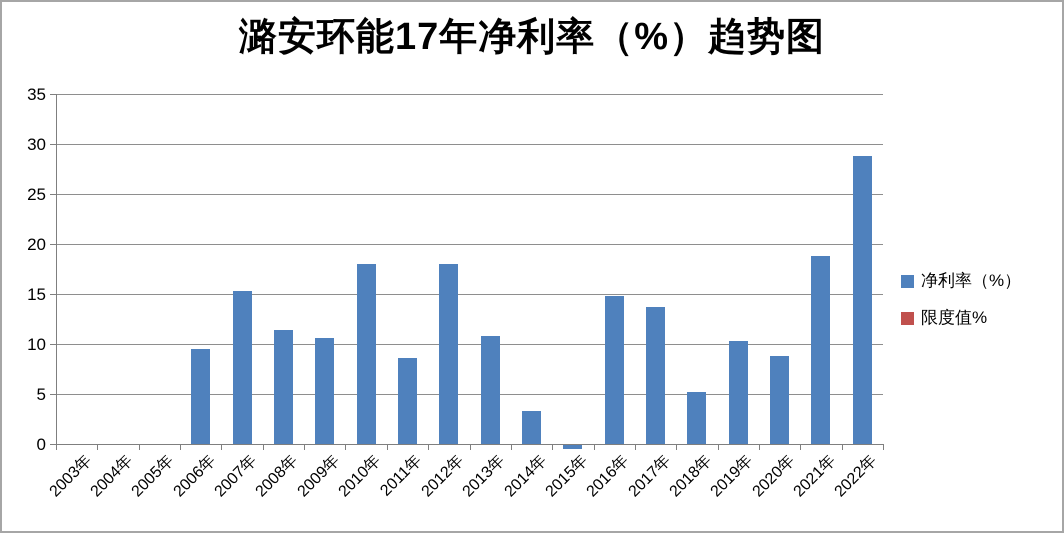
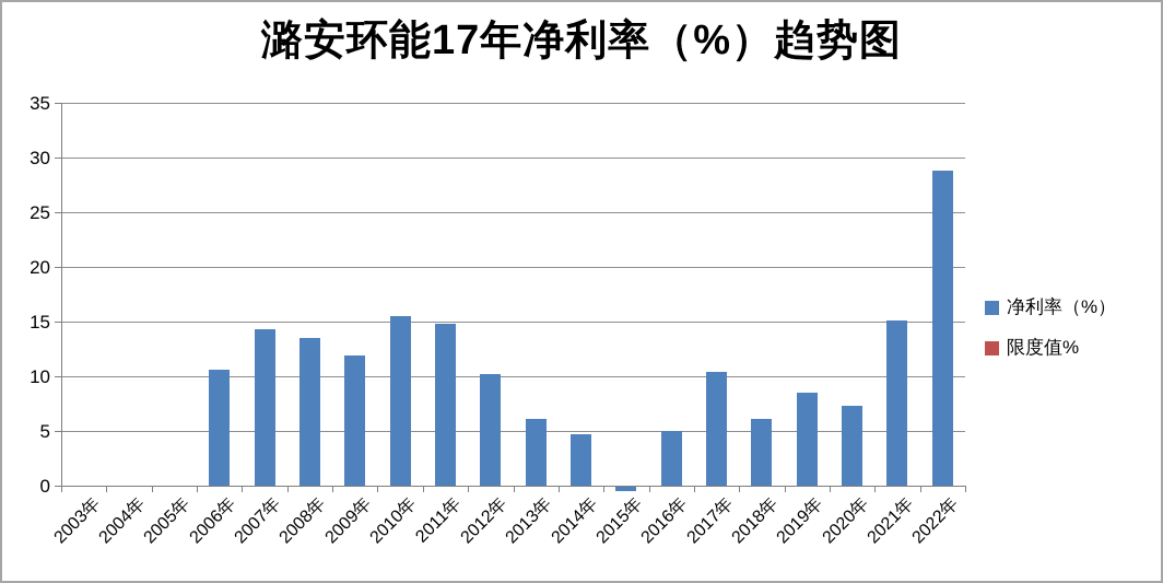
2006年: 9.5 -> 10.6
2007年: 15.3 -> 14.3
2008年: 11.4 -> 13.5
2009年: 10.6 -> 11.9
2010年: 18.0 -> 15.5
2011年: 8.6 -> 14.8
2012年: 18.0 -> 10.2
2013年: 10.8 -> 6.1
2014年: 3.3 -> 4.7
2016年: 14.8 -> 5.0
2017年: 13.7 -> 10.4
2018年: 5.2 -> 6.1
2019年: 10.3 -> 8.5
2020年: 8.8 -> 7.3
2021年: 18.8 -> 15.1
